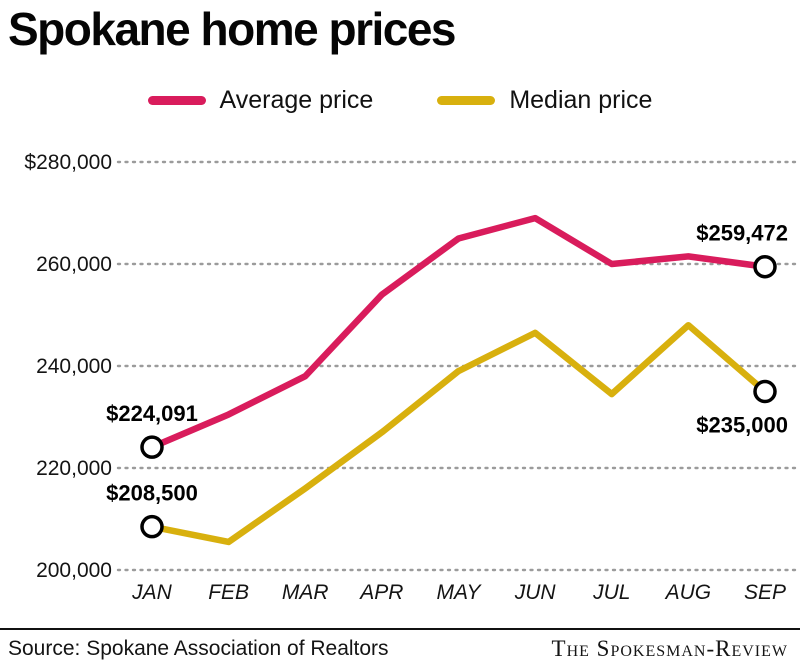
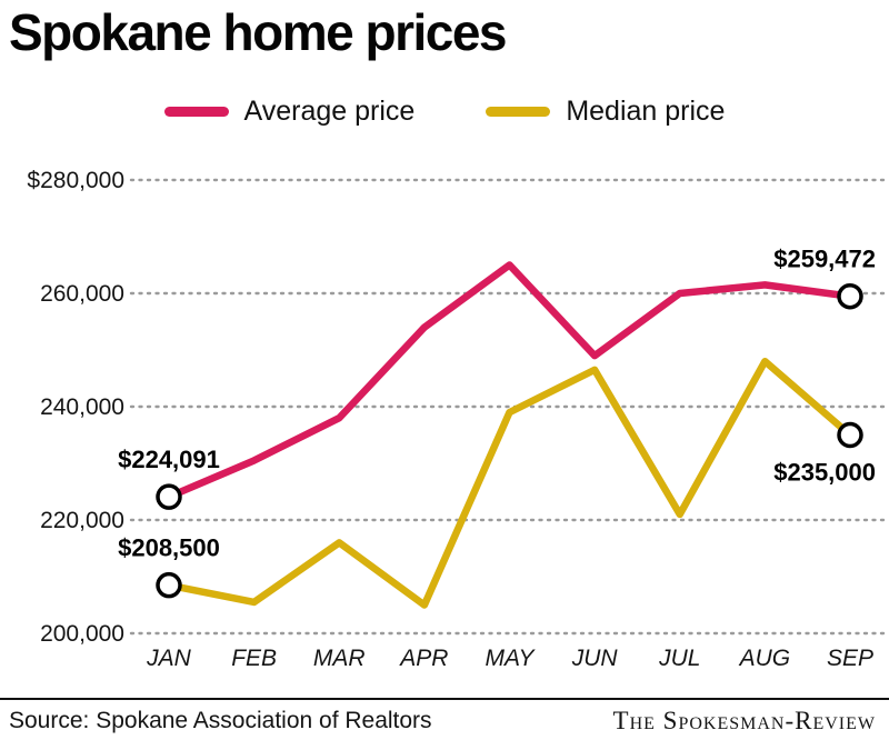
Median price/APR: $227000 -> $205000
Average price/JUN: $269000 -> $249000
Median price/JUL: $234000 -> $221000
